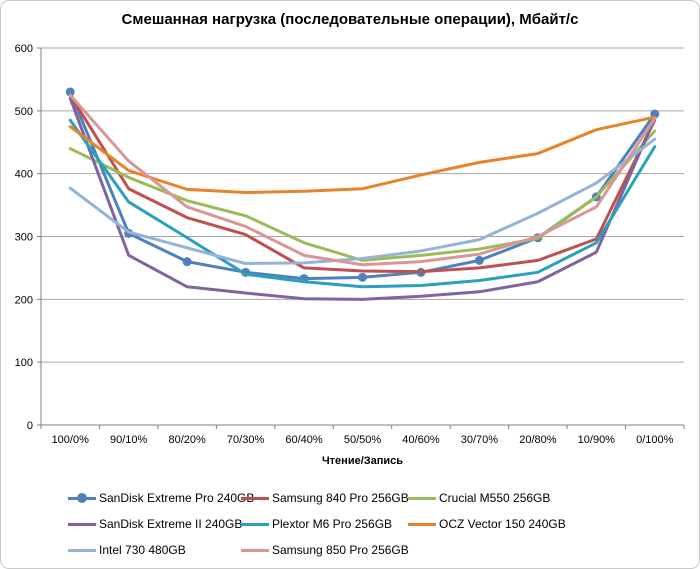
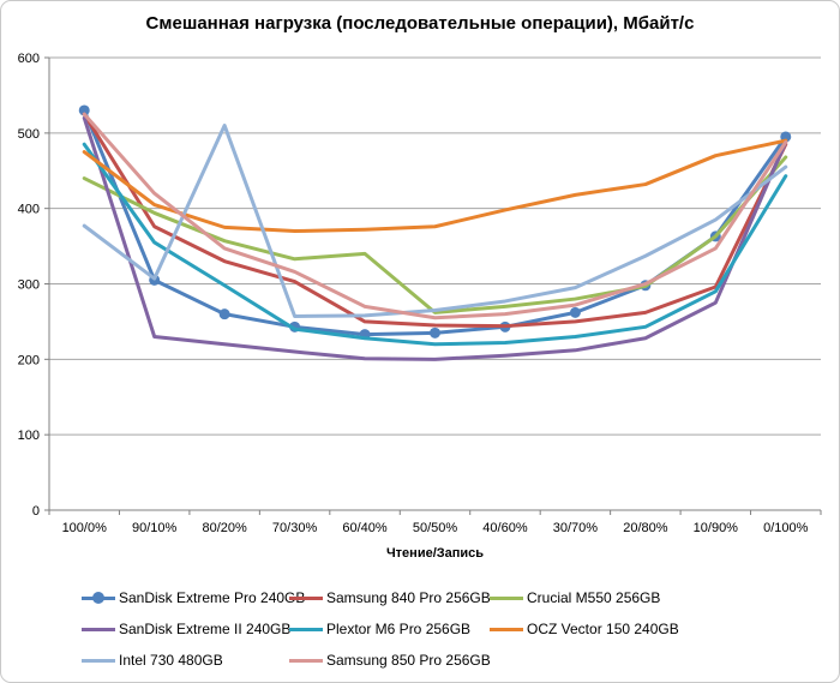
SanDisk Extreme II 240GB/90/10%: 270 -> 230
Intel 730 480GB/80/20%: 280 -> 510
Crucial M550 256GB/60/40%: 290 -> 340
